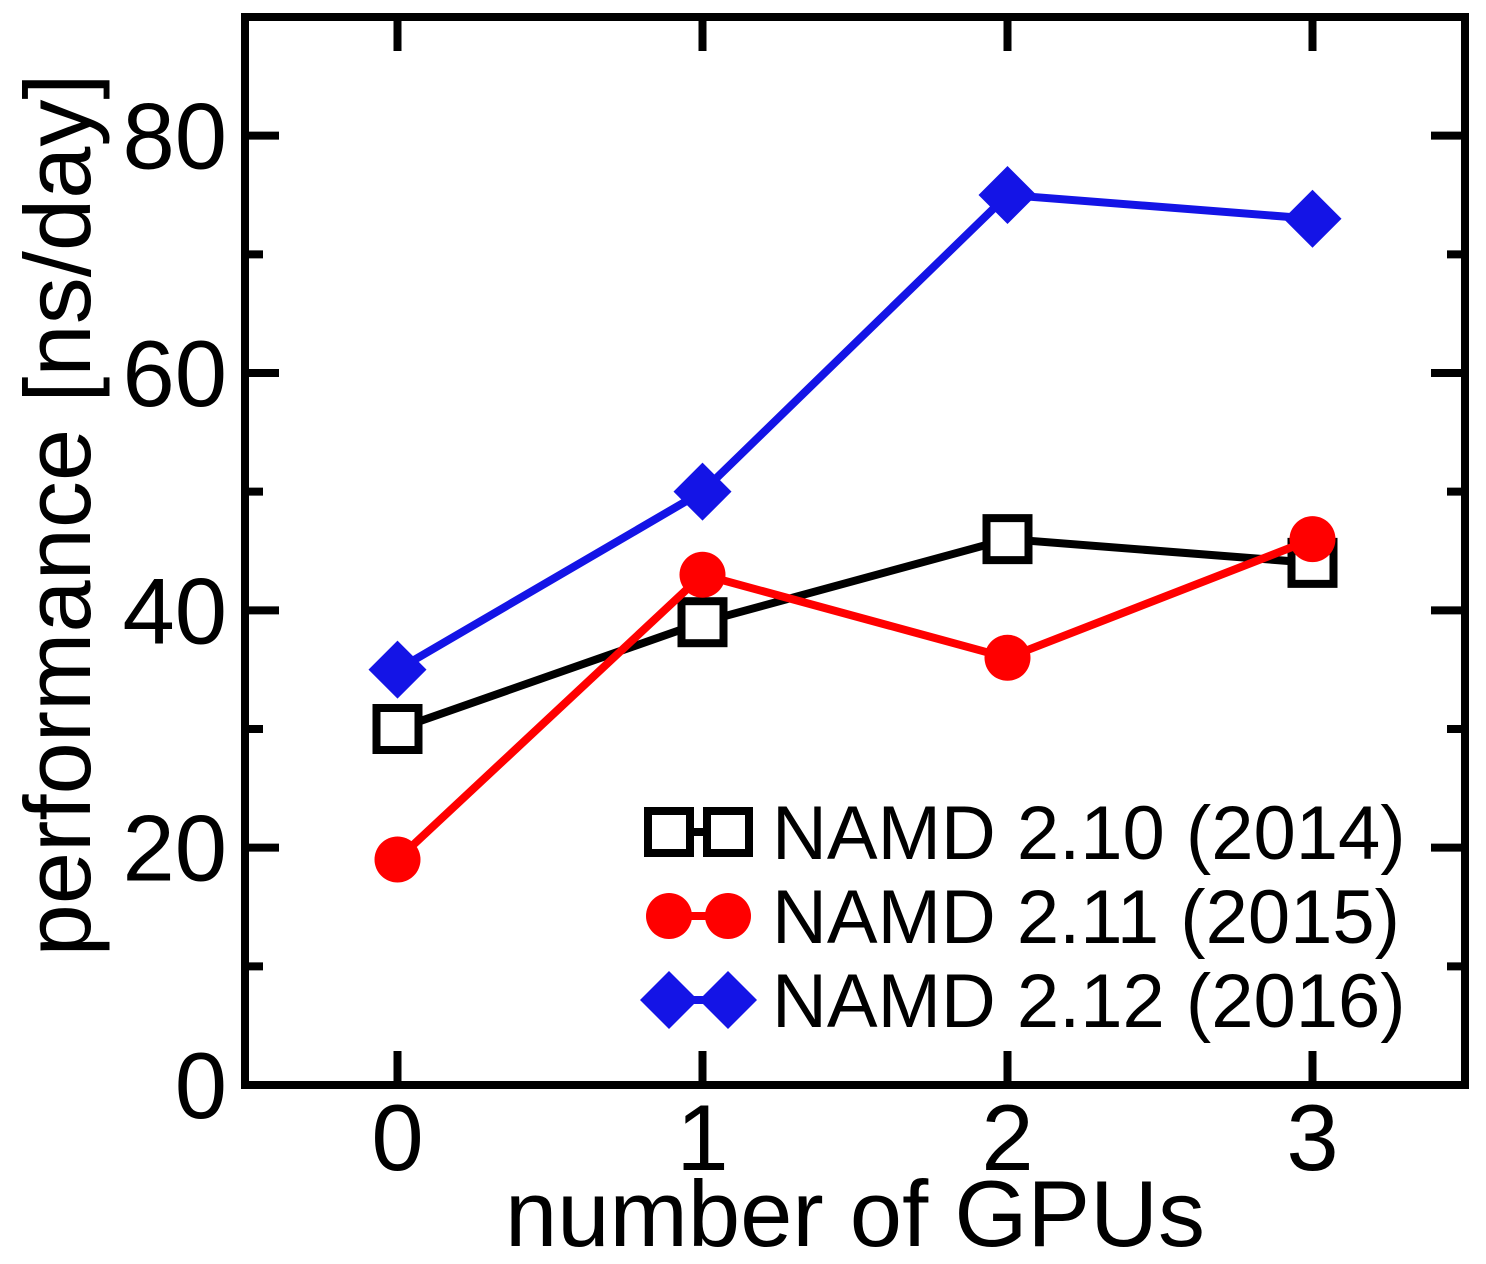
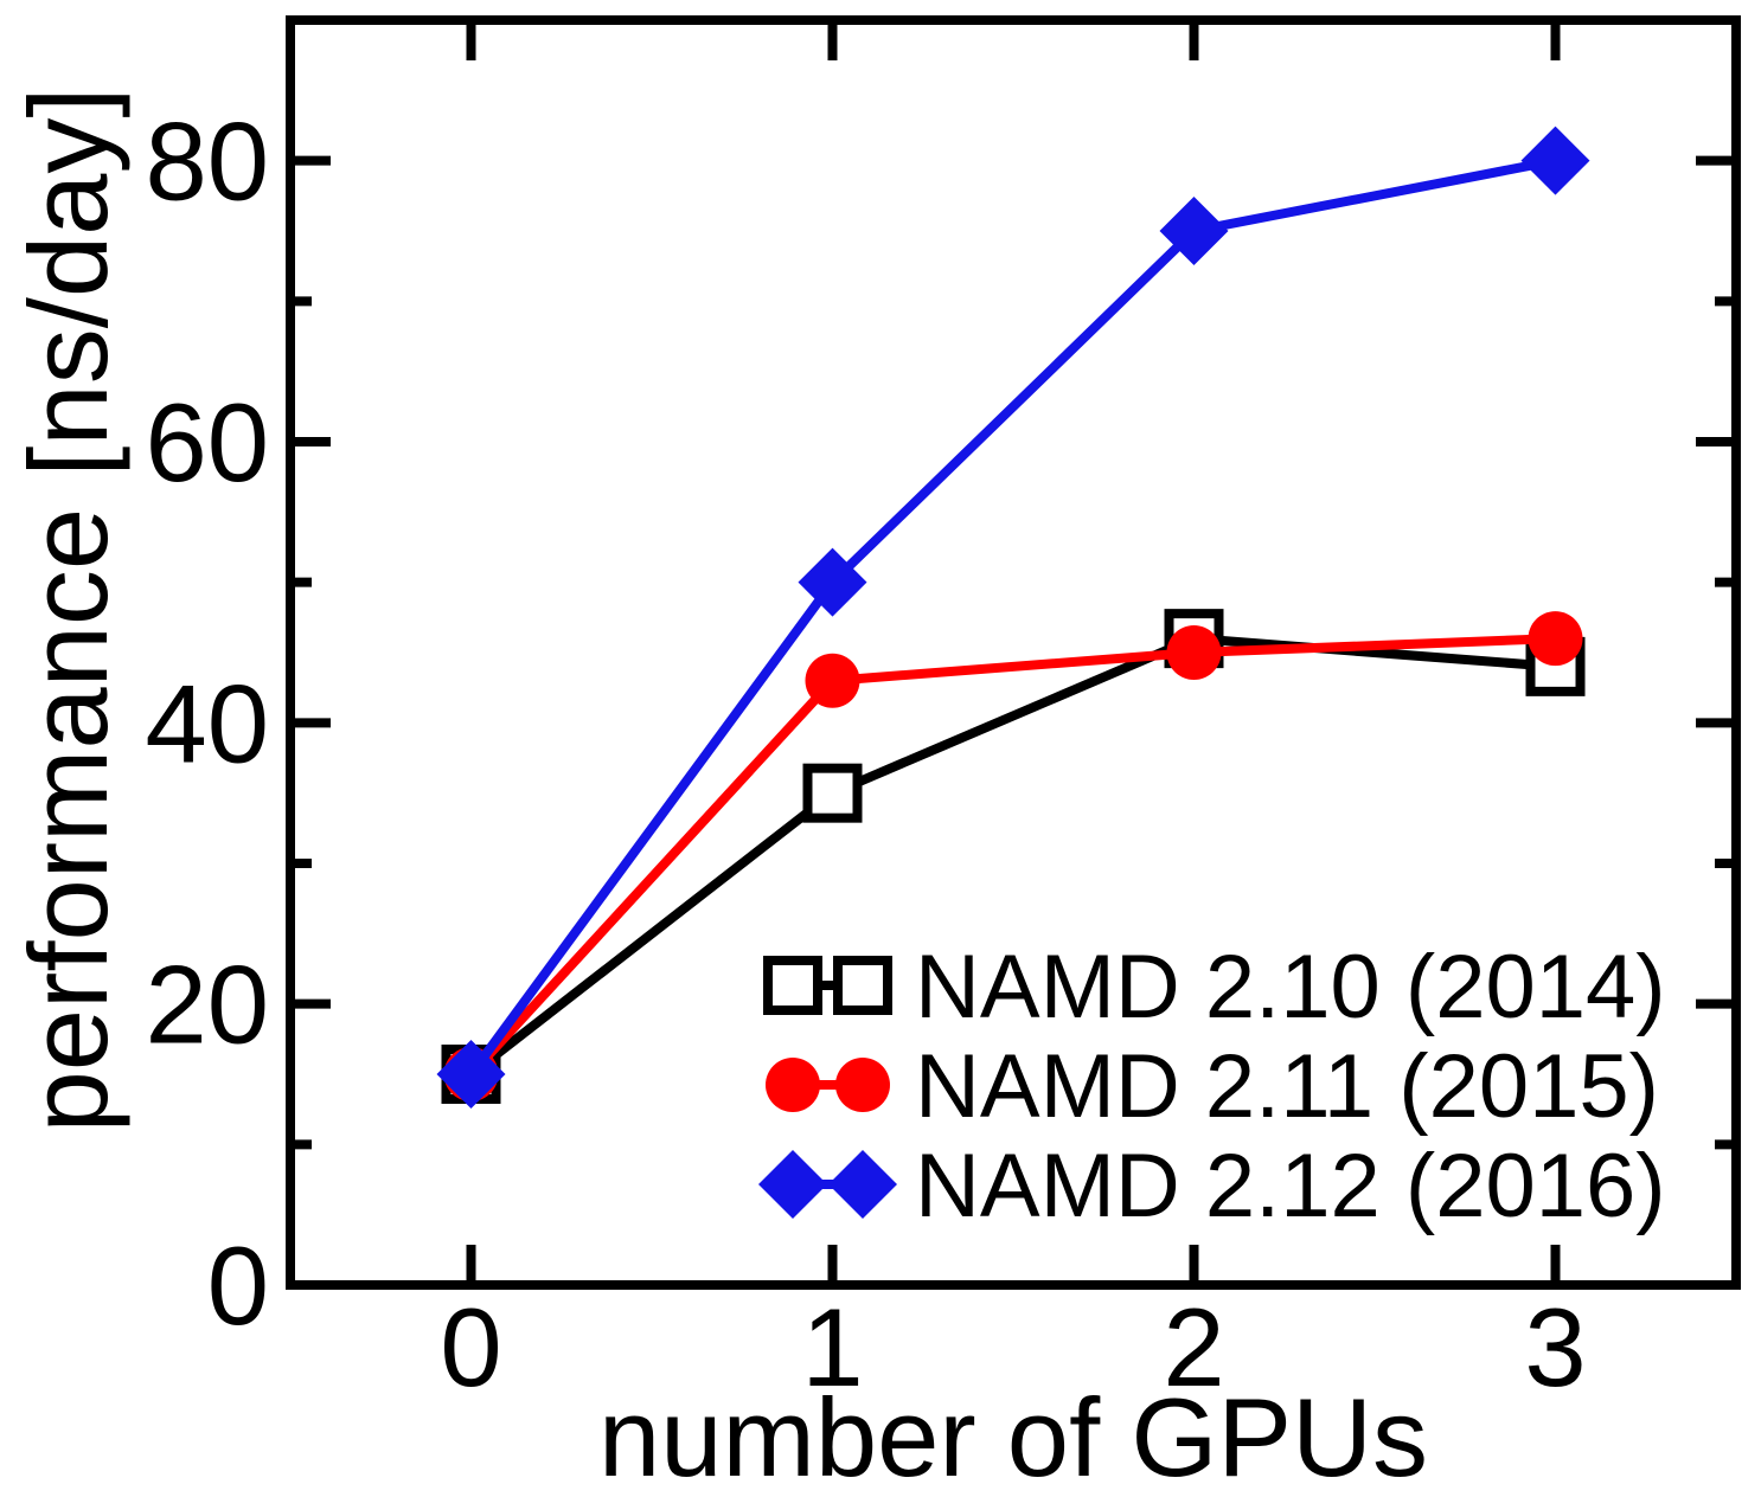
NAMD 2.10 (2014)/0: 30 -> 15
NAMD 2.11 (2015)/0: 19 -> 15
NAMD 2.12 (2016)/0: 35 -> 15
NAMD 2.10 (2014)/1: 39 -> 35
NAMD 2.11 (2015)/2: 36 -> 45
NAMD 2.12 (2016)/3: 73 -> 80
